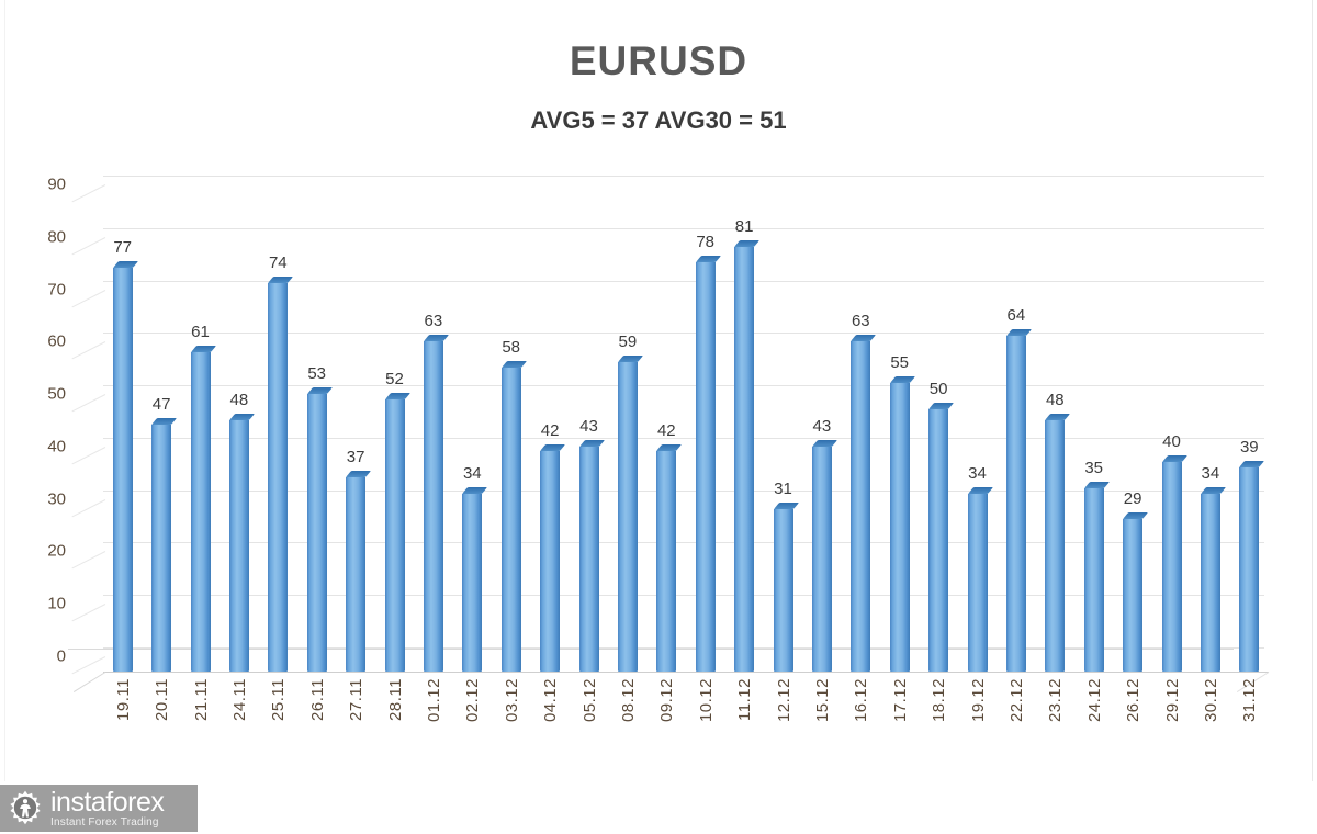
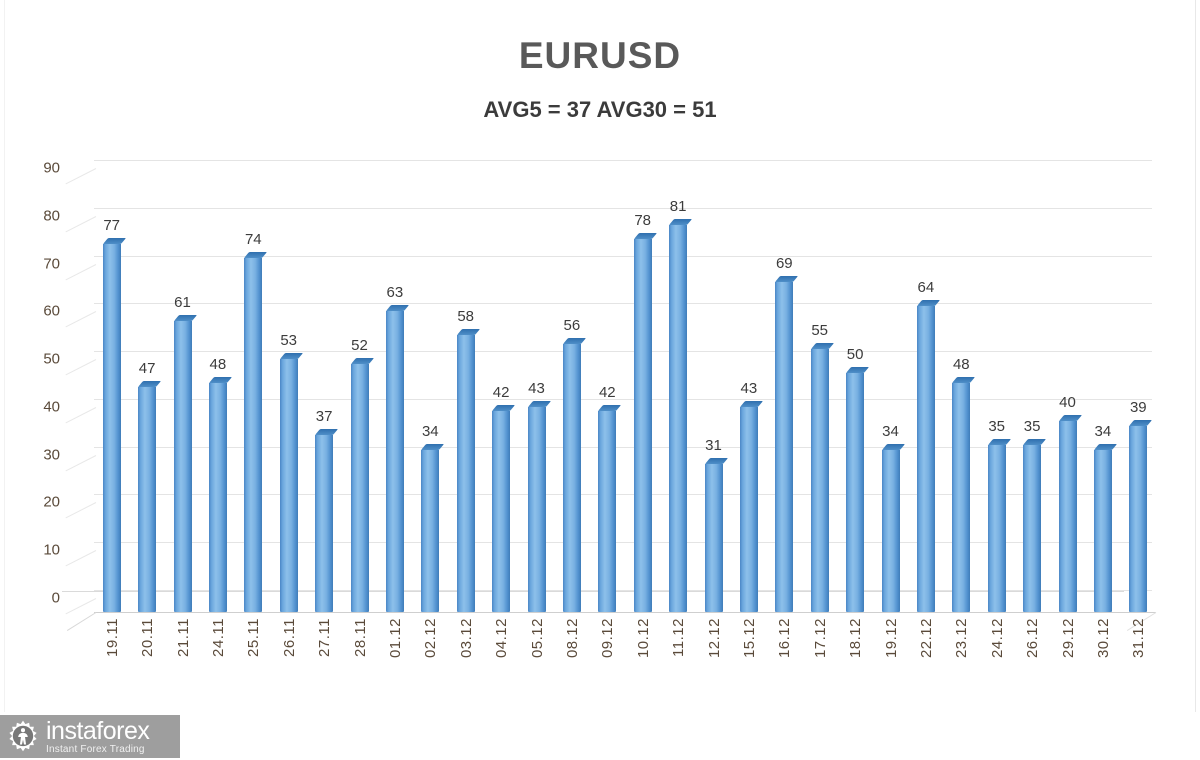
08.12: 59 -> 56
16.12: 63 -> 69
26.12: 29 -> 35
